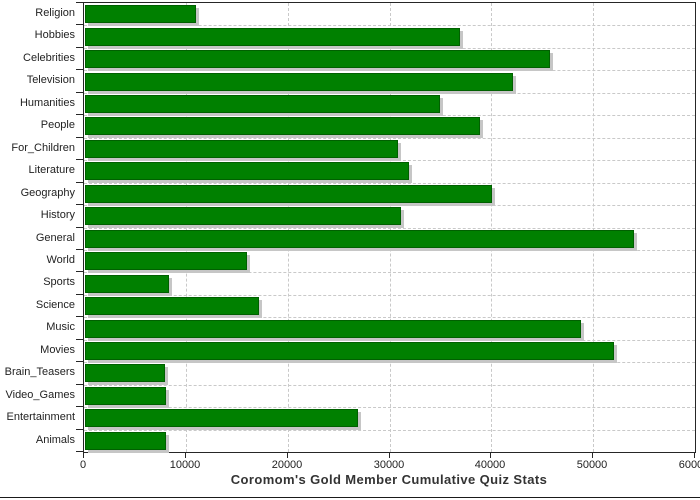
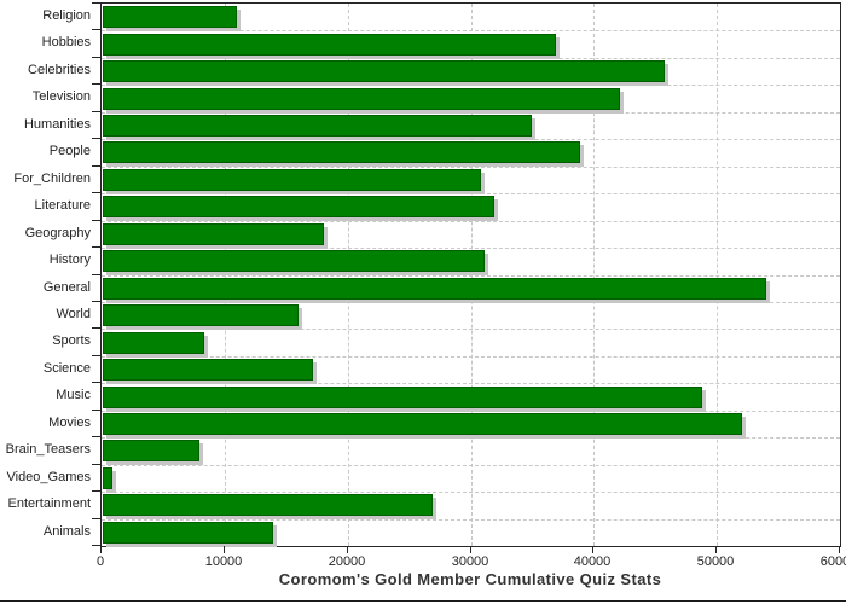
Geography: 40000 -> 18000
Video_Games: 8000 -> 1000
Animals: 8000 -> 14000
